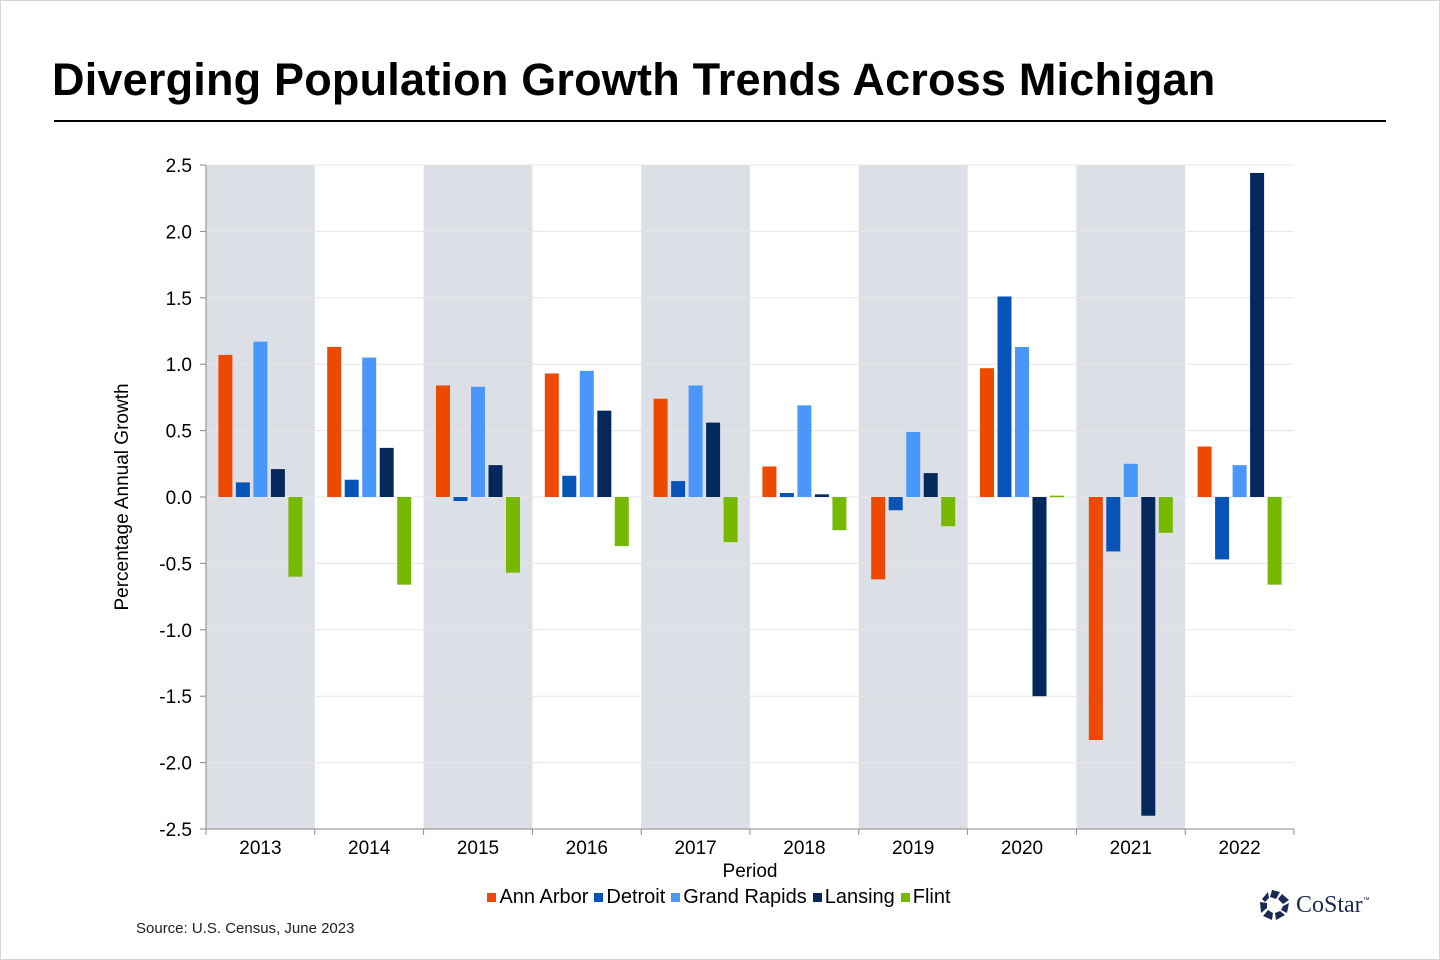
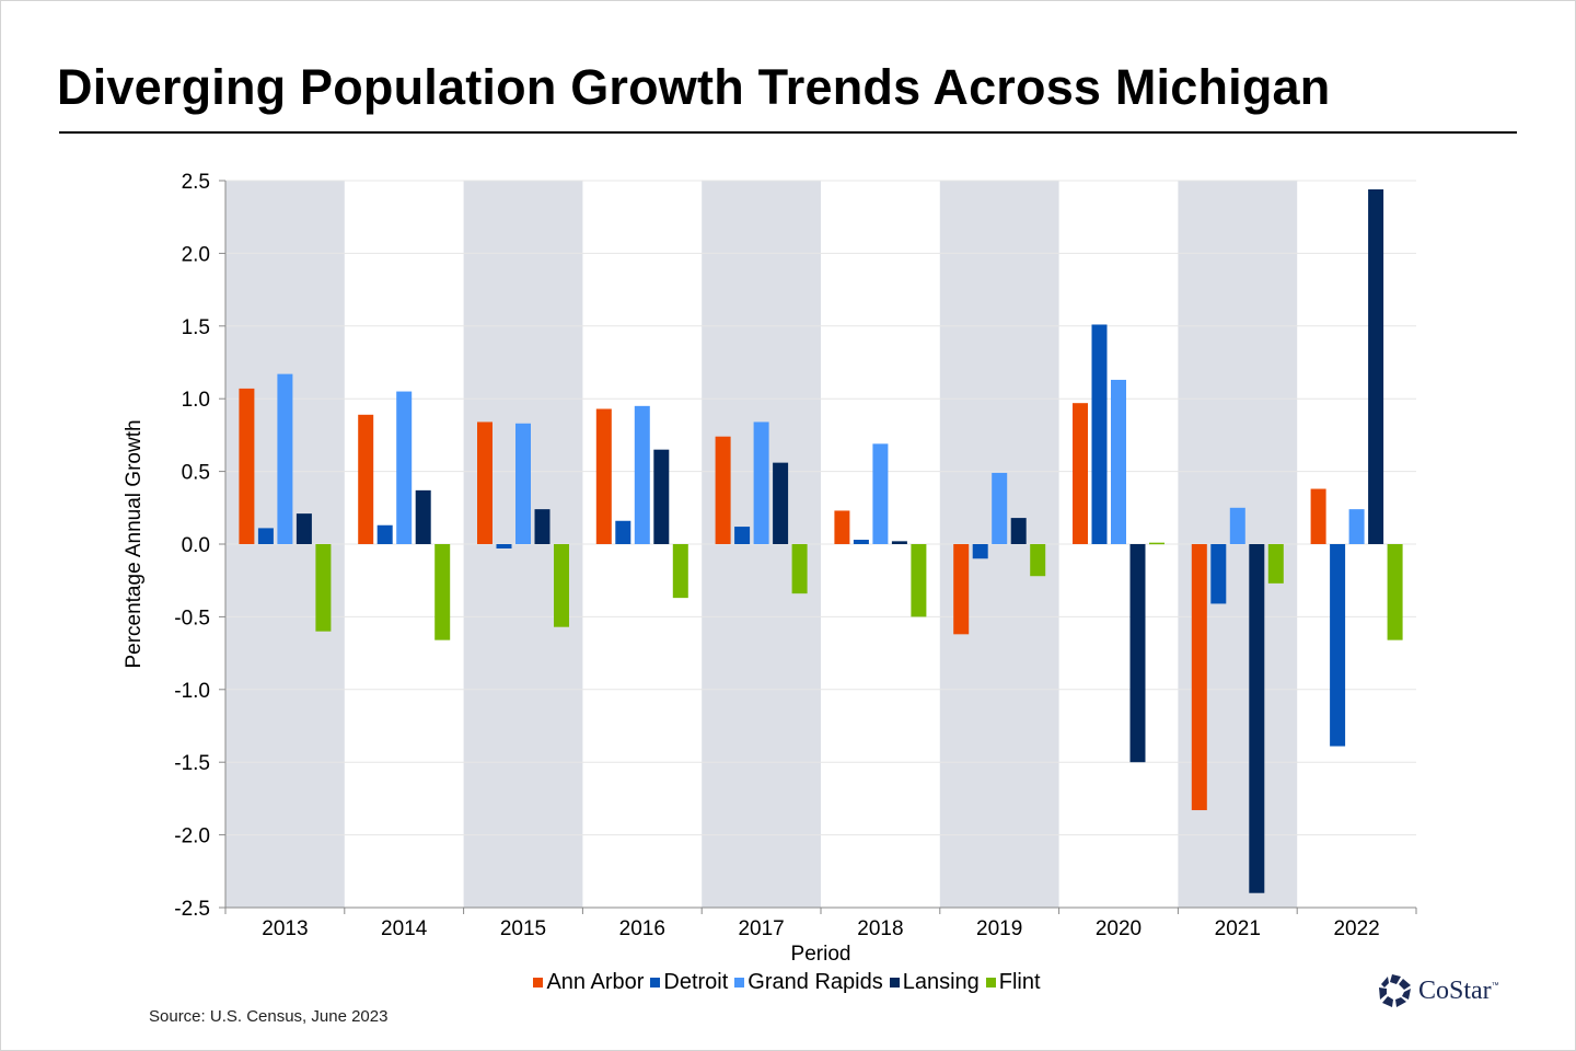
Ann Arbor/2014: 1.13 -> 0.89
Flint/2018: -0.25 -> -0.50
Detroit/2022: -0.47 -> -1.39
